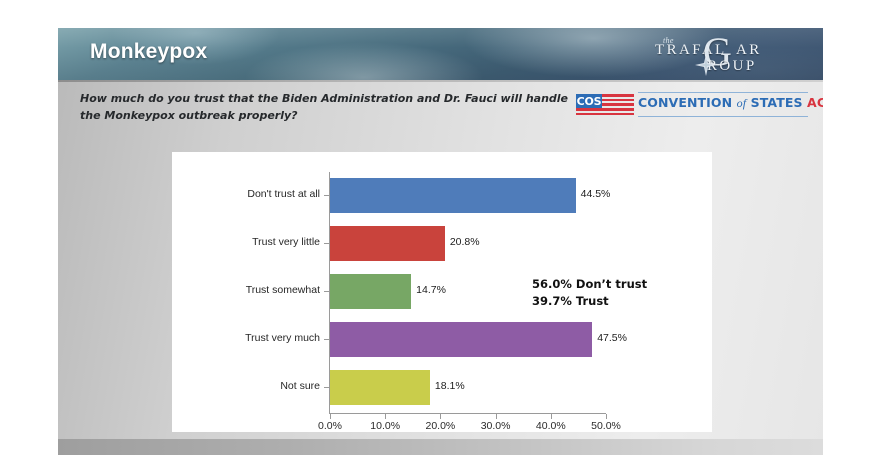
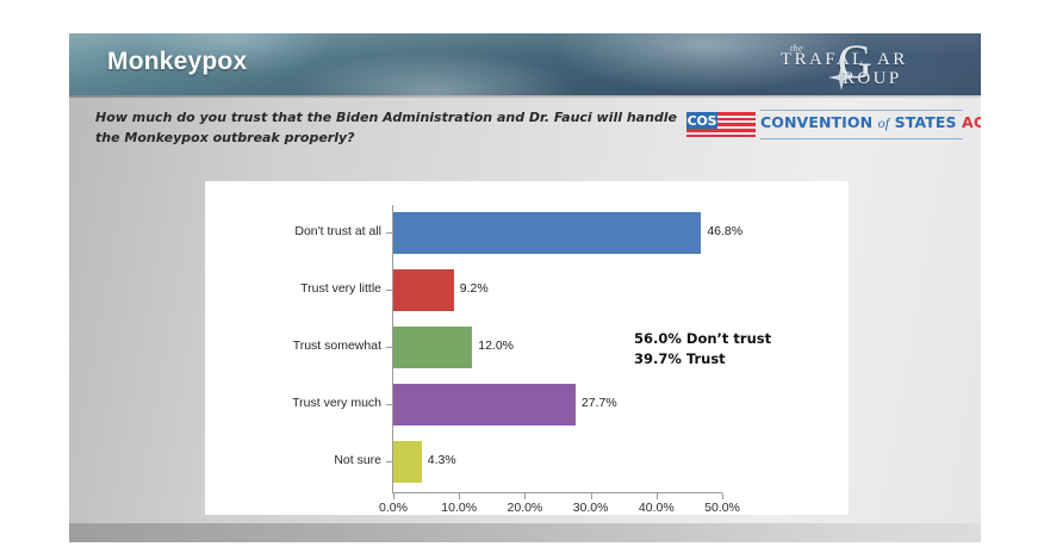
Don't trust at all: 44.5% -> 46.8%
Trust very little: 20.8% -> 9.2%
Trust somewhat: 14.7% -> 12.0%
Trust very much: 47.5% -> 27.7%
Not sure: 18.1% -> 4.3%
